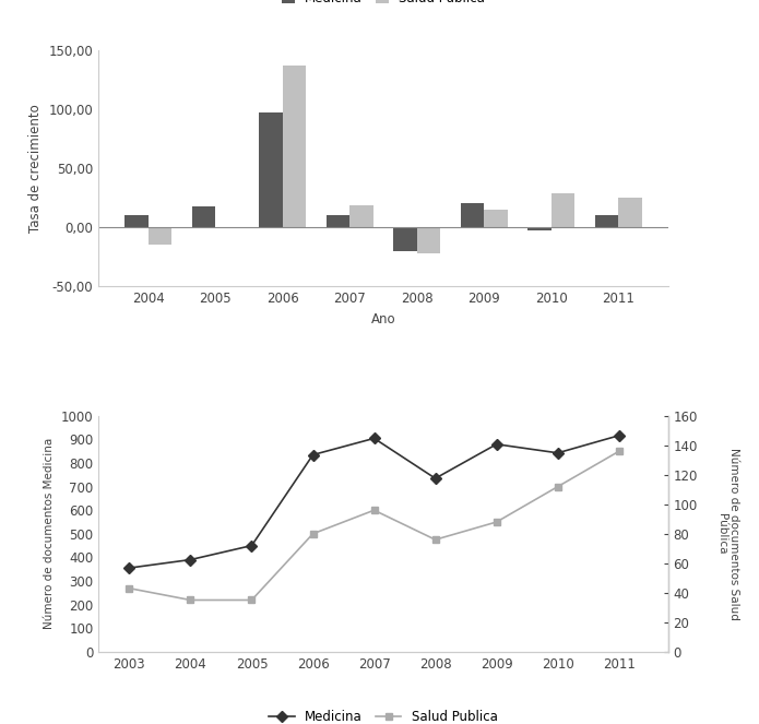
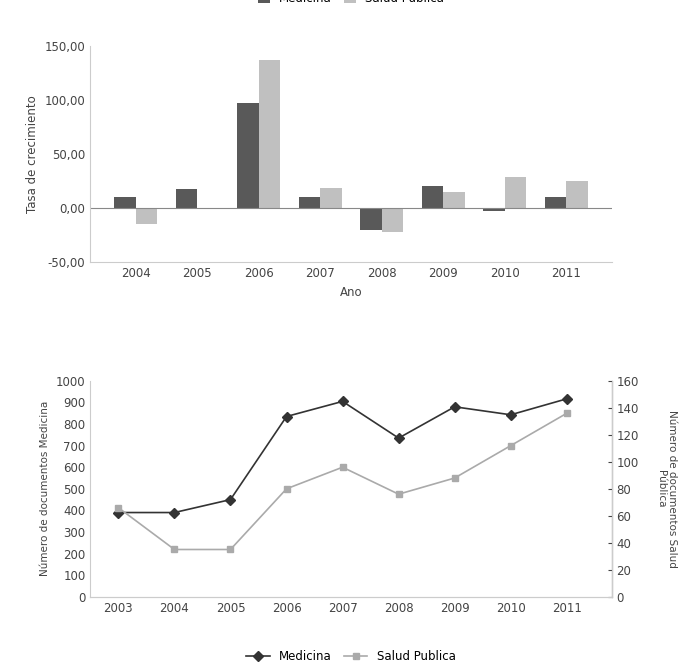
Medicina/2003: 355 -> 390
Salud Publica/2003: 43 -> 66
